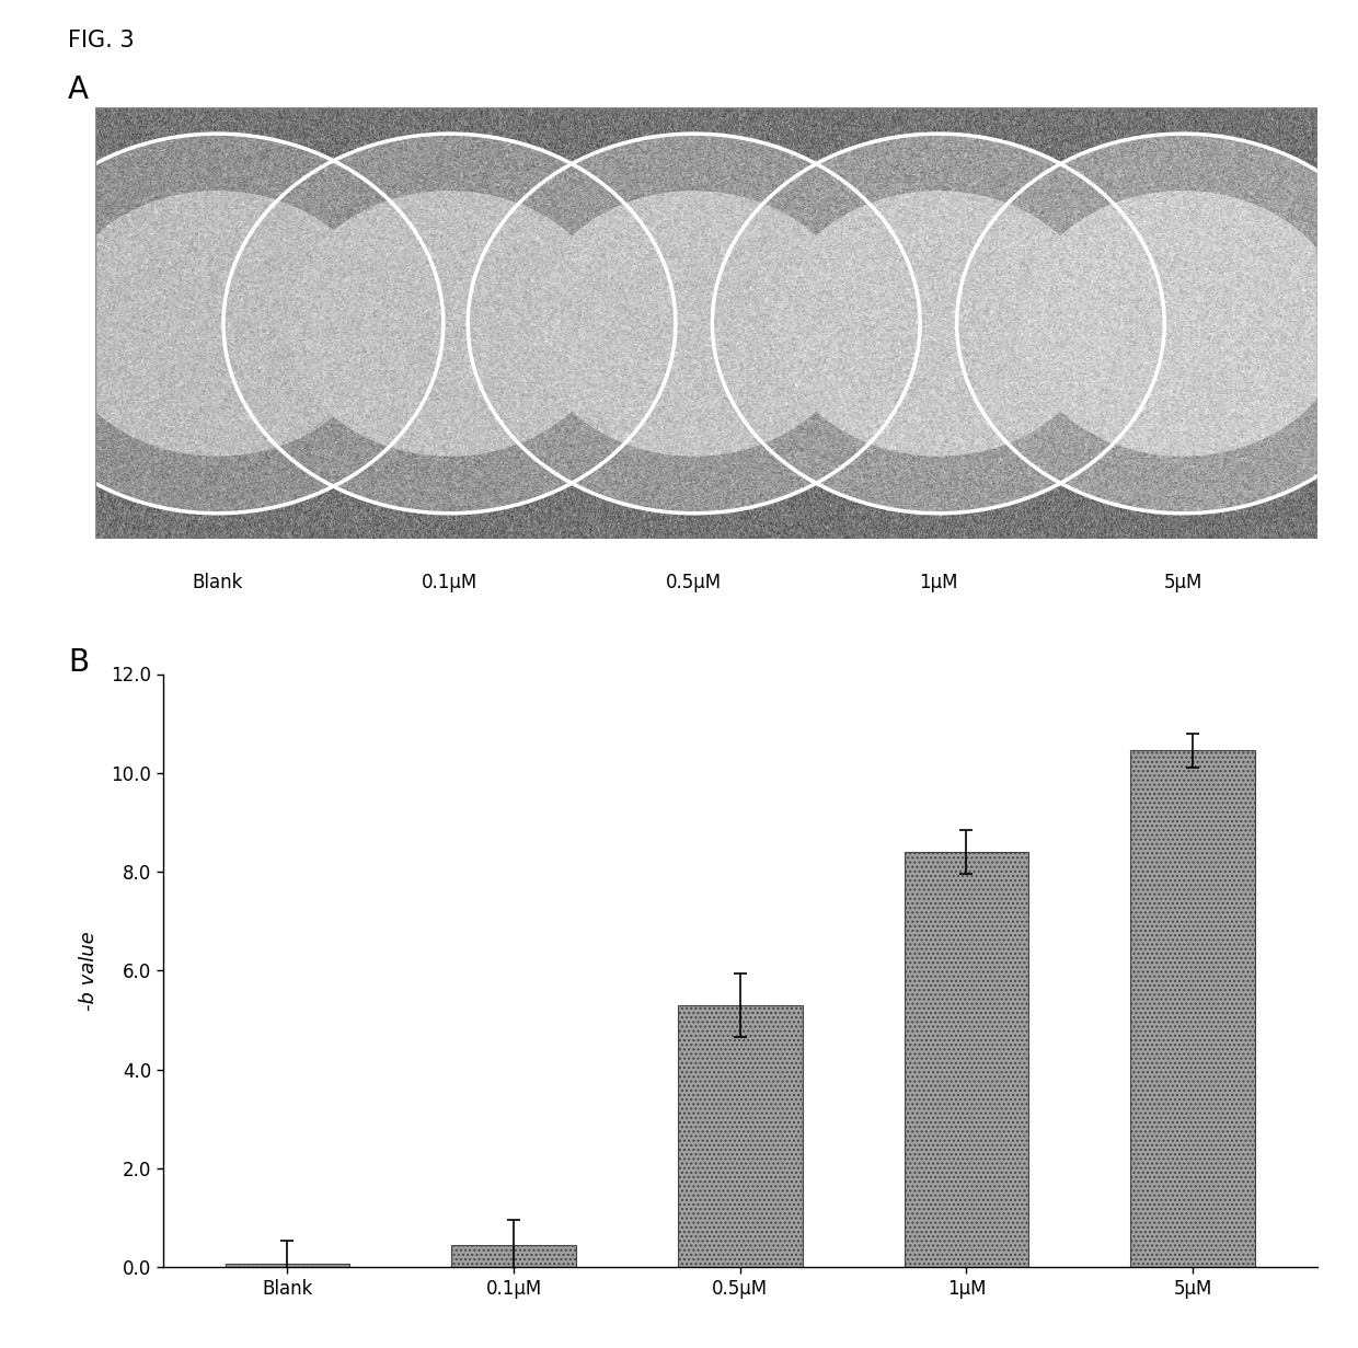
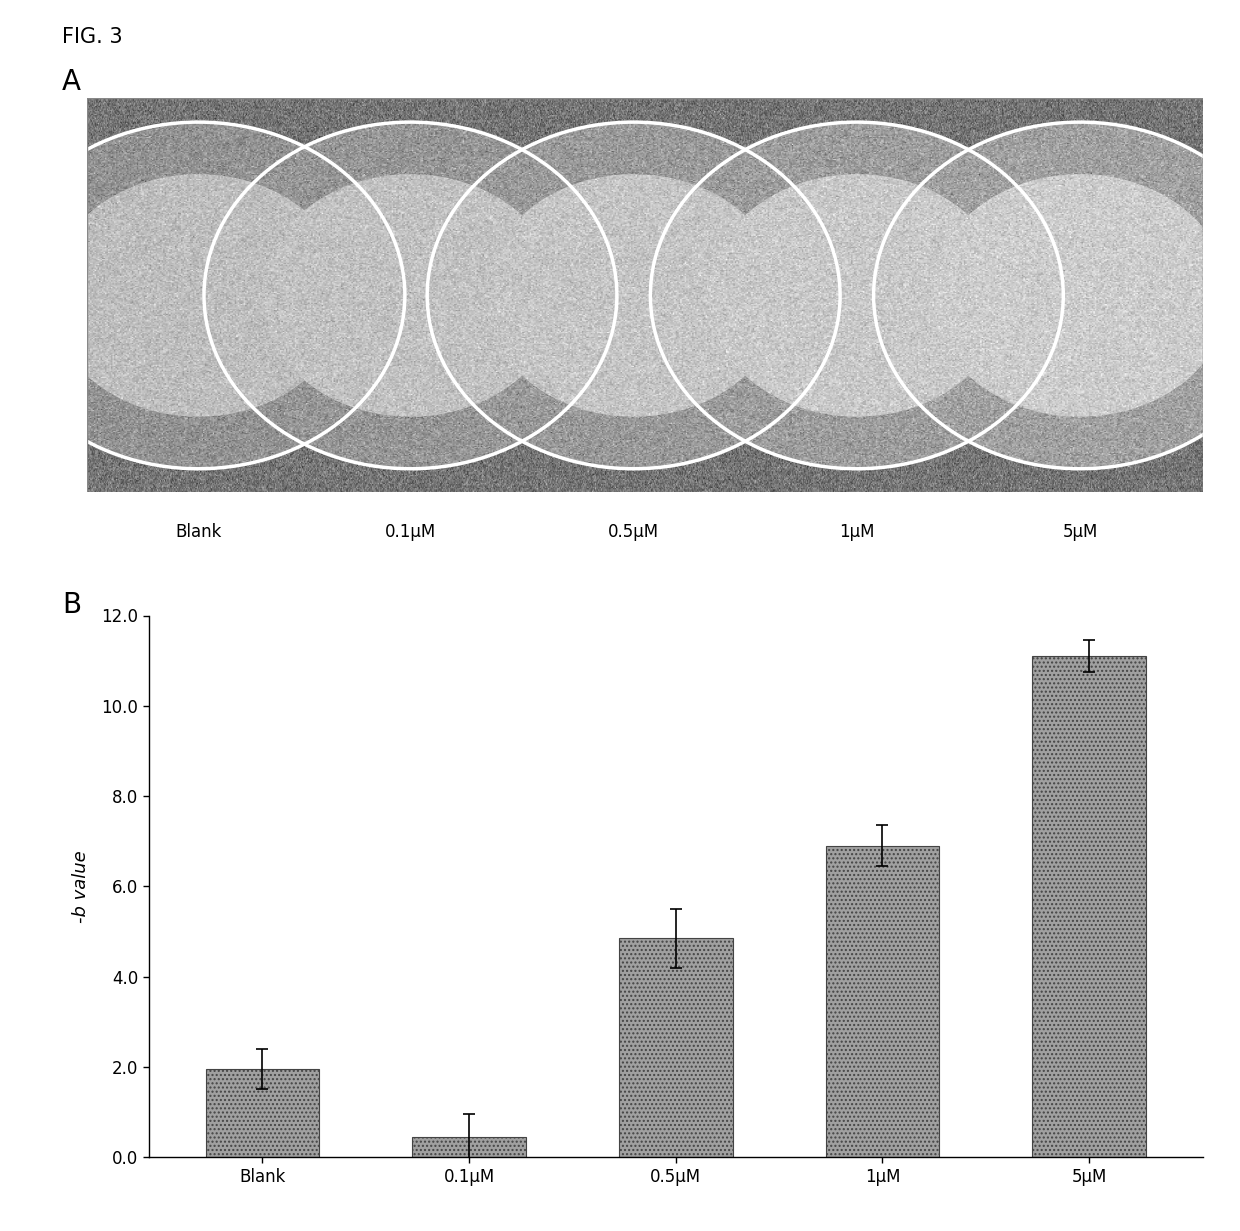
Blank: 0.08 -> 1.95
0.5μM: 5.30 -> 4.85
1μM: 8.40 -> 6.90
5μM: 10.45 -> 11.10
